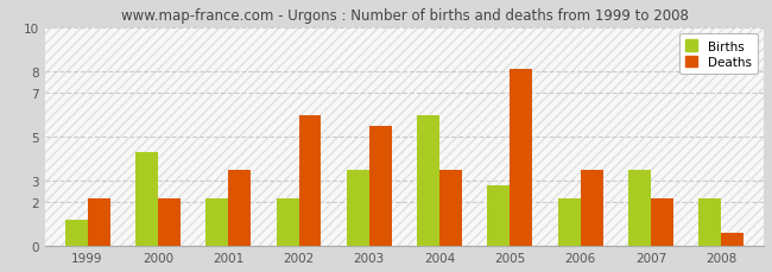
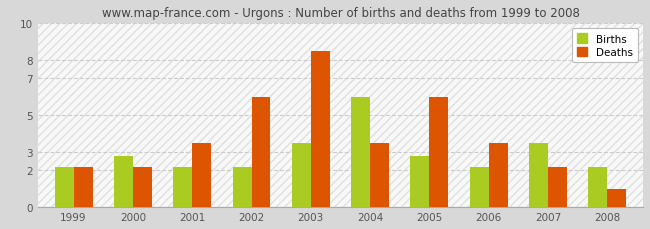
Births/1999: 1.2 -> 2.2
Births/2000: 4.3 -> 2.8
Deaths/2003: 5.5 -> 8.5
Deaths/2005: 8.1 -> 6.0
Deaths/2008: 0.6 -> 1.0
